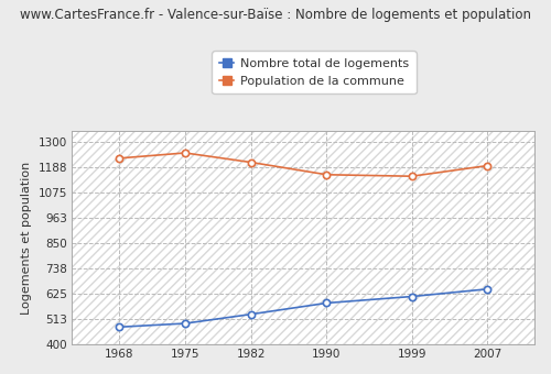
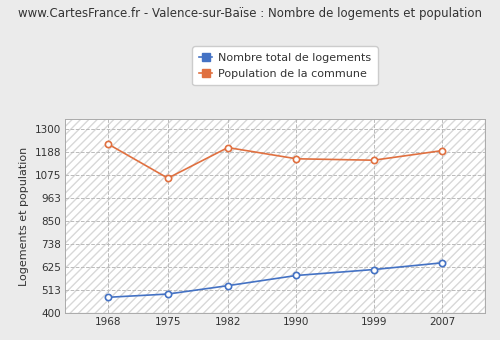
Population de la commune/1975: 1252 -> 1060
